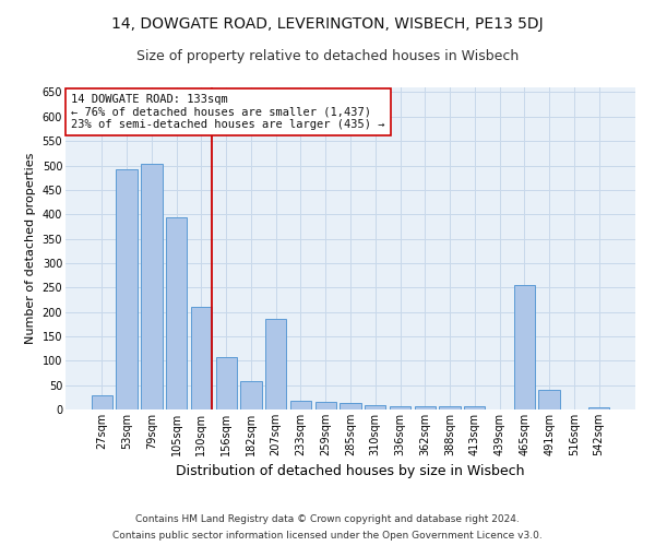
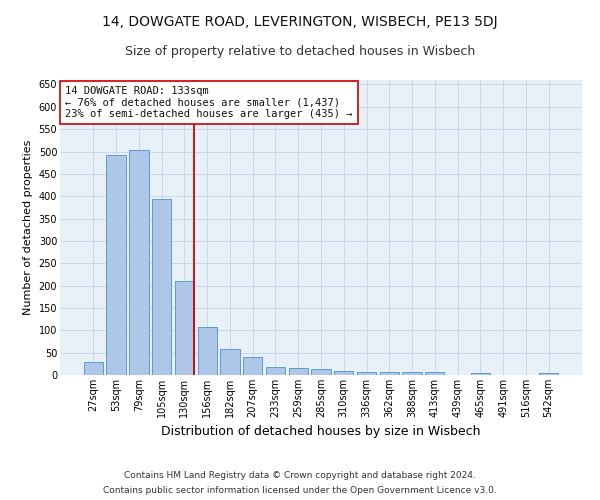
207sqm: 185 -> 40
465sqm: 255 -> 5
491sqm: 40 -> 1
